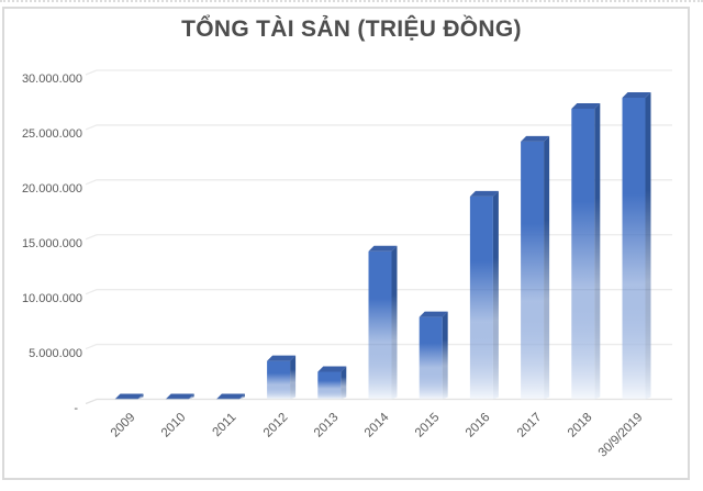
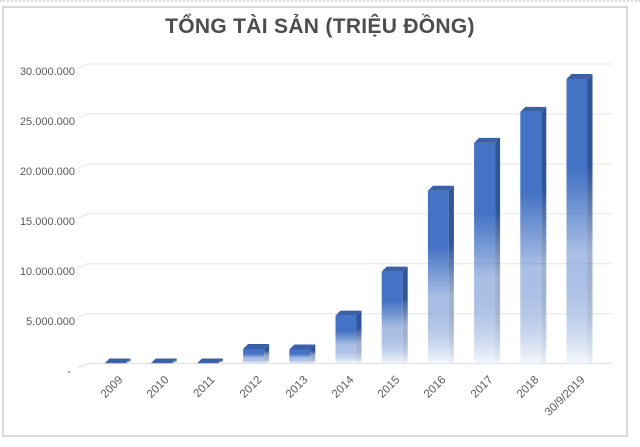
2012: 4000000 -> 2000000
2013: 3000000 -> 2000000
2014: 14000000 -> 5000000
2015: 8000000 -> 10000000
2016: 19000000 -> 18000000
2017: 24000000 -> 23000000
2018: 27000000 -> 26000000
30/9/2019: 28000000 -> 29000000
